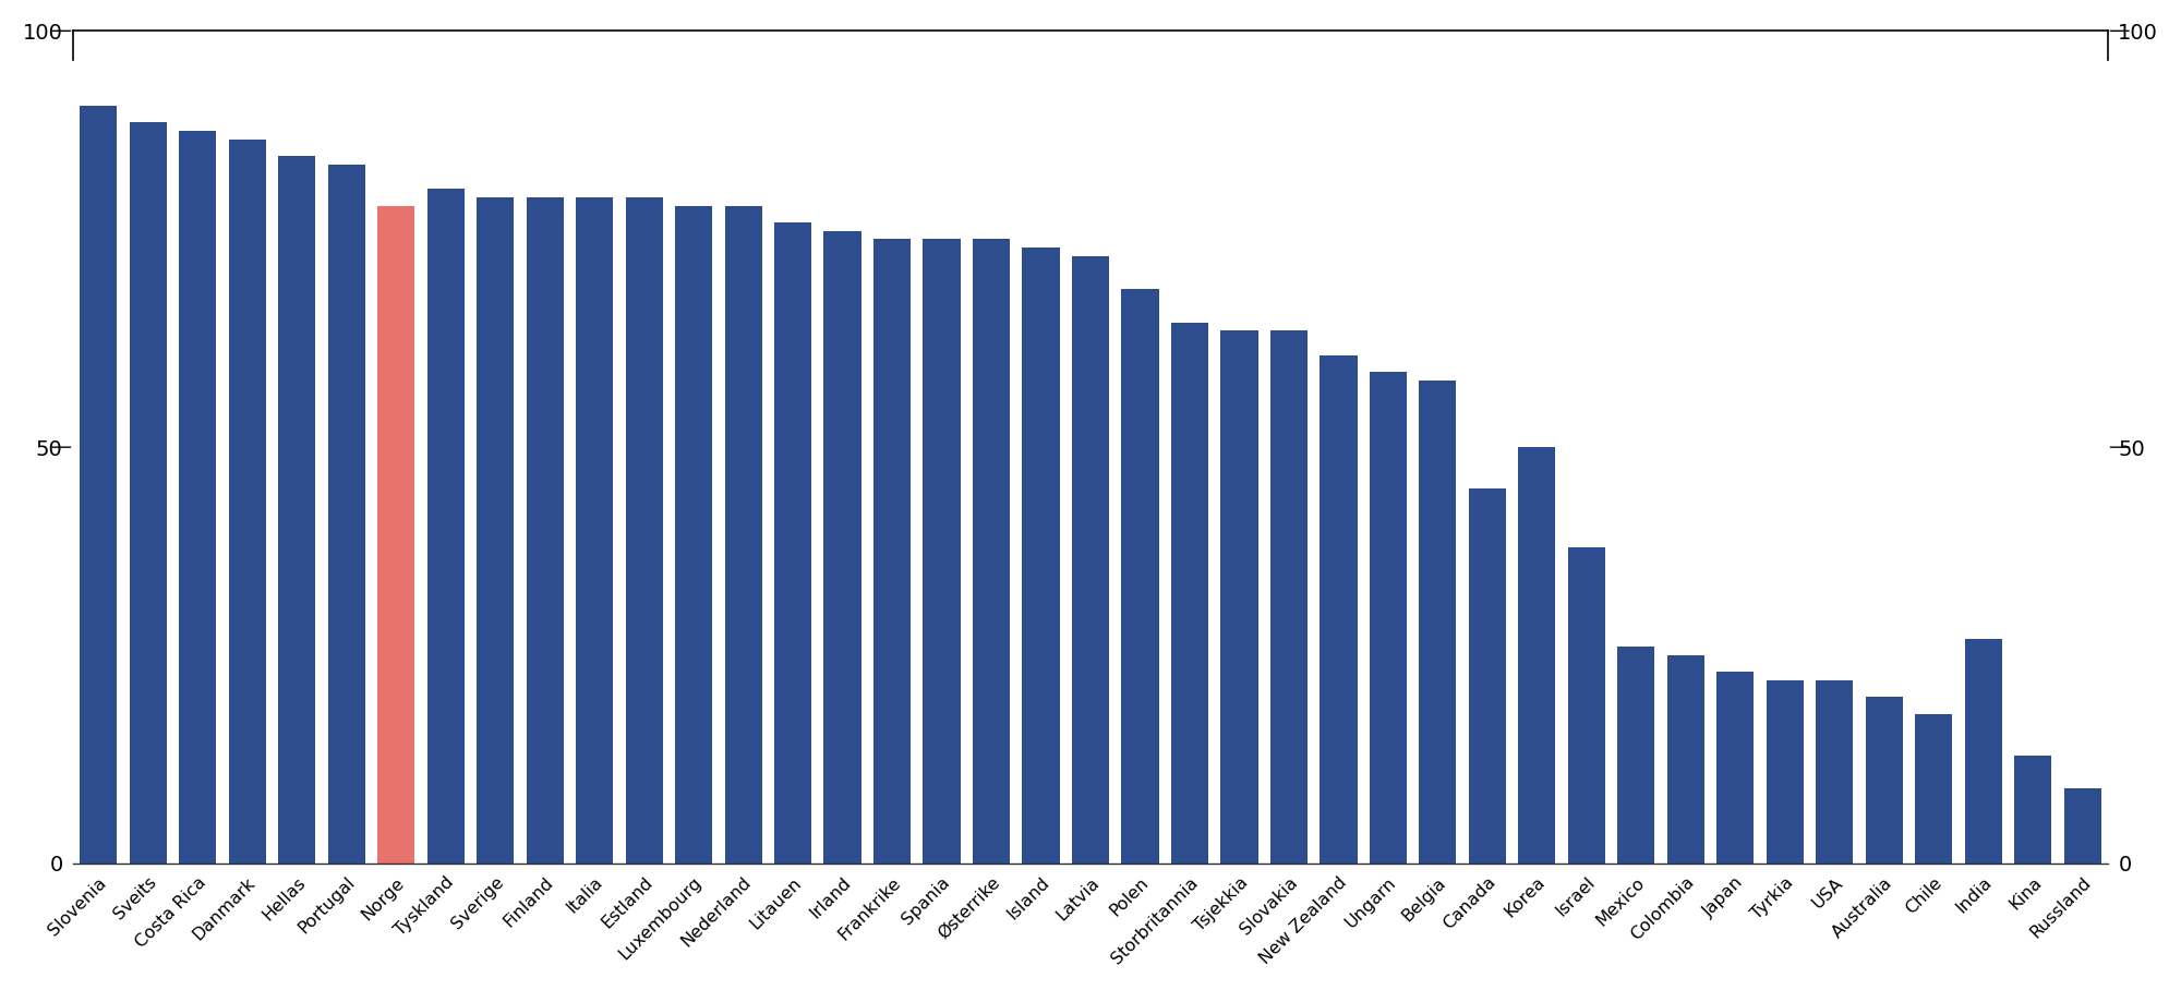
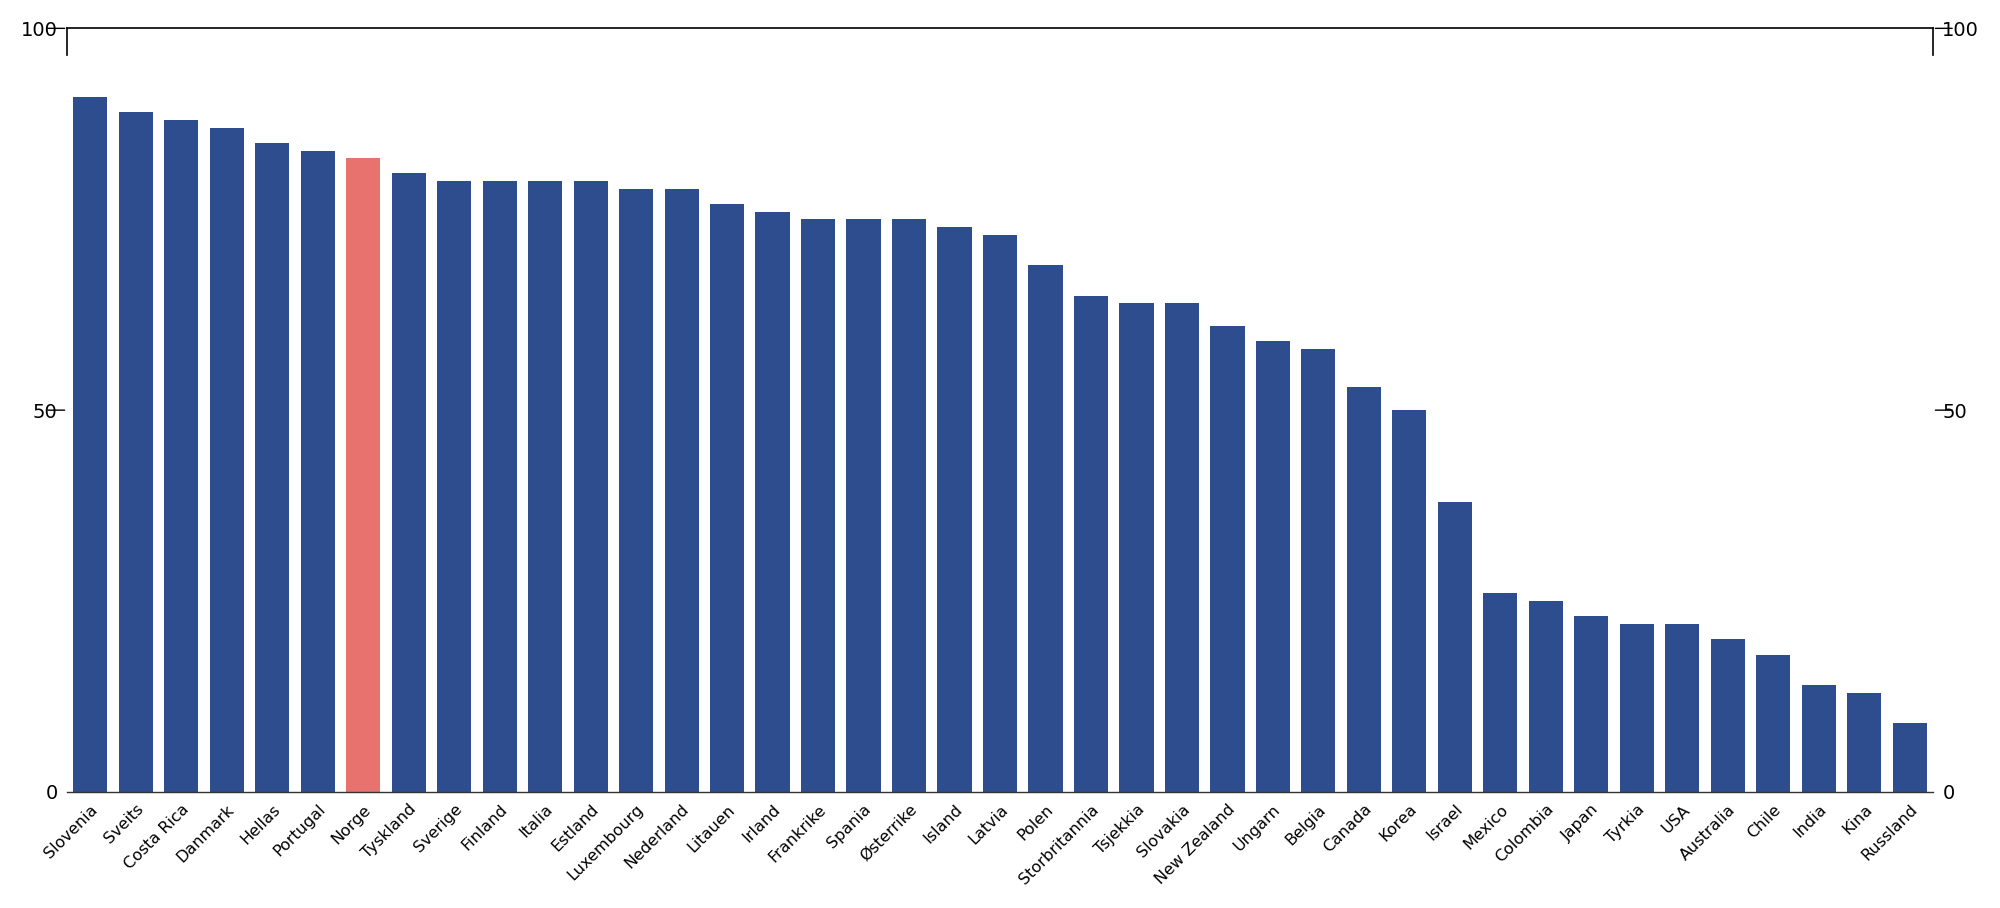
Norge: 79 -> 83
Canada: 45 -> 53
India: 27 -> 14
